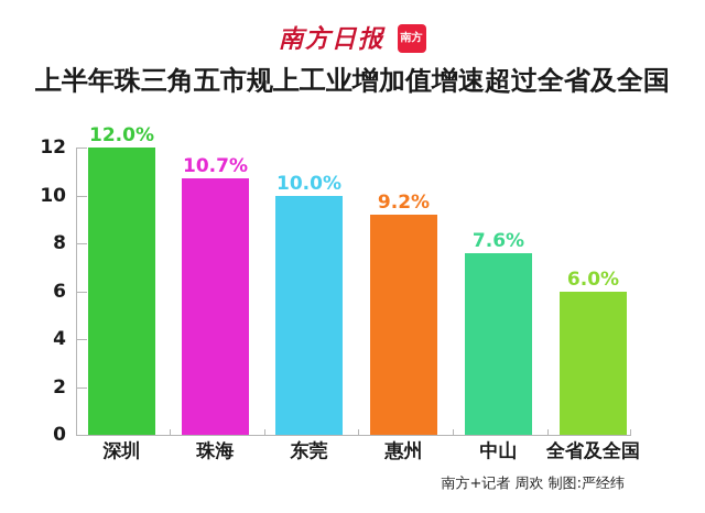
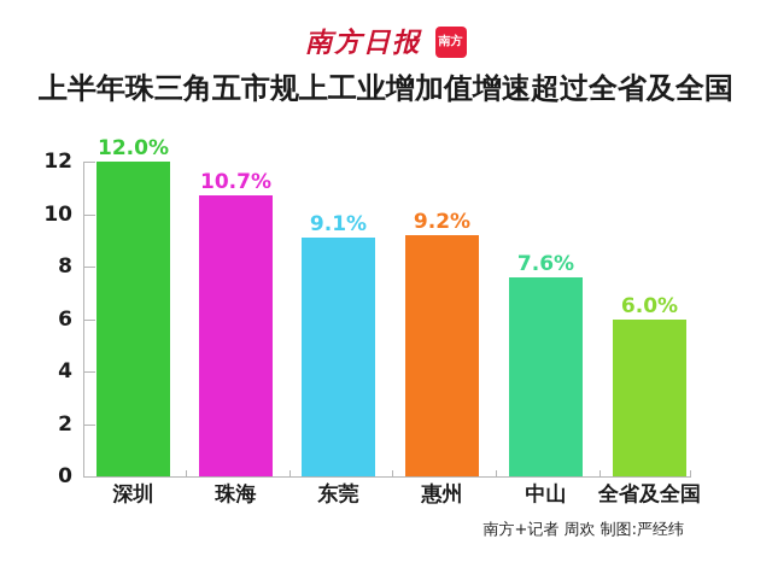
东莞: 10.0% -> 9.1%
